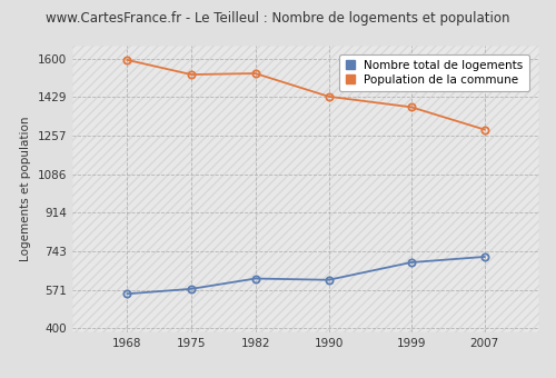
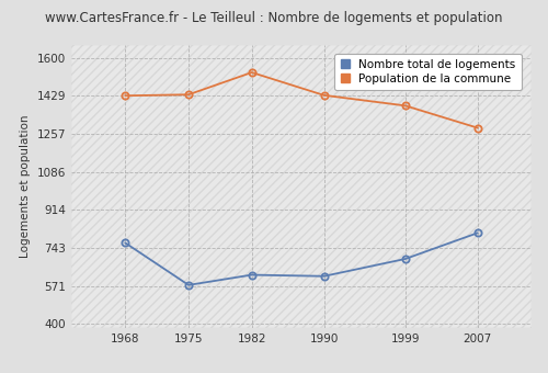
Nombre total de logements/1968: 553 -> 765
Population de la commune/1968: 1595 -> 1430
Population de la commune/1975: 1530 -> 1435
Nombre total de logements/2007: 718 -> 810
